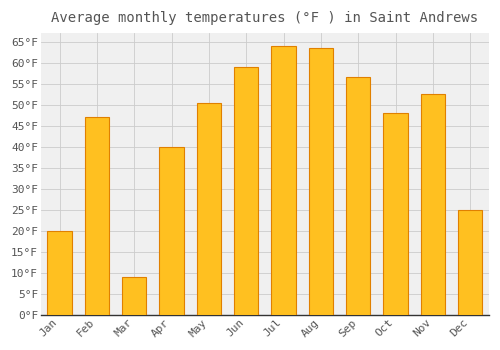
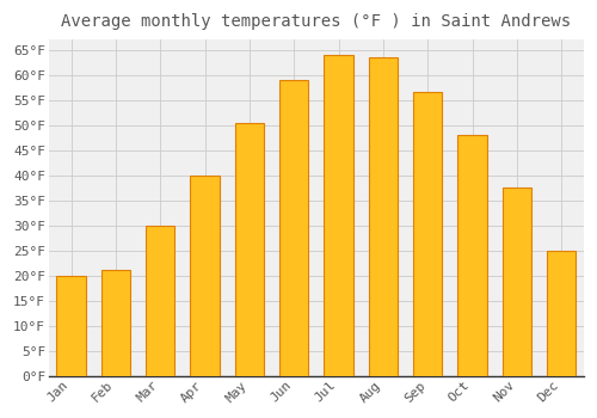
Feb: 47.0°F -> 21.0°F
Mar: 9.0°F -> 30.0°F
Nov: 52.5°F -> 37.5°F
